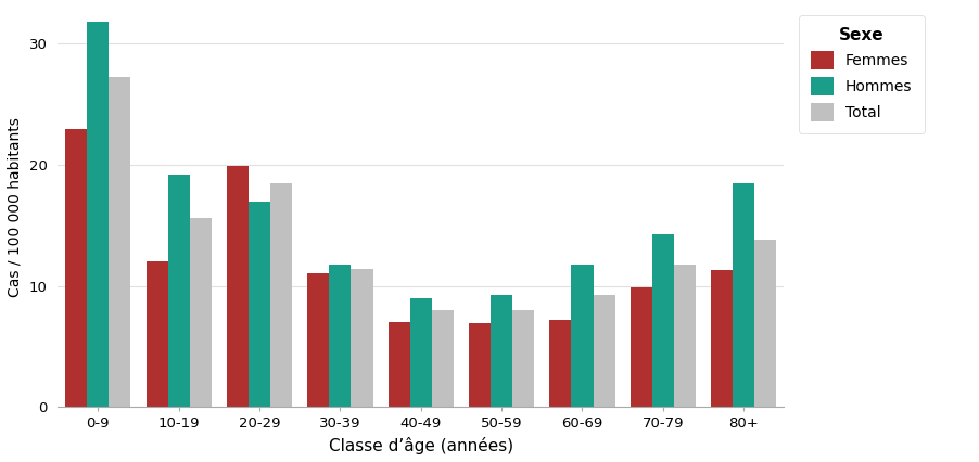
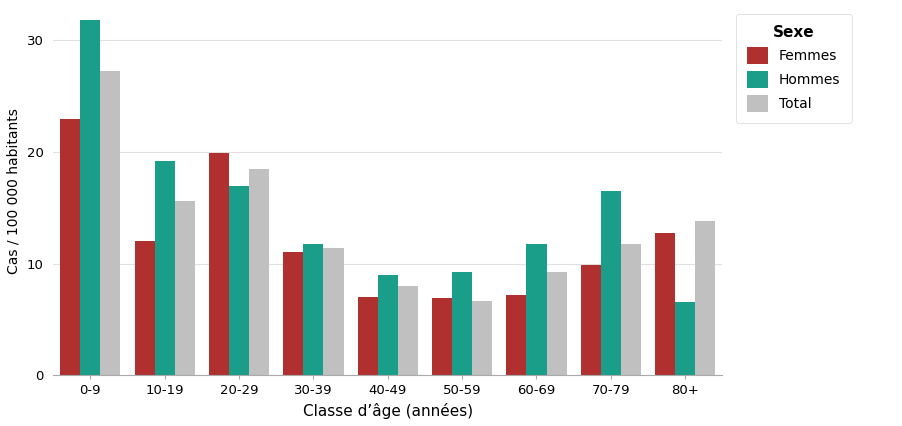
Total/50-59: 8.0 -> 6.7
Hommes/70-79: 14.3 -> 16.5
Femmes/80+: 11.3 -> 12.8
Hommes/80+: 18.5 -> 6.6
